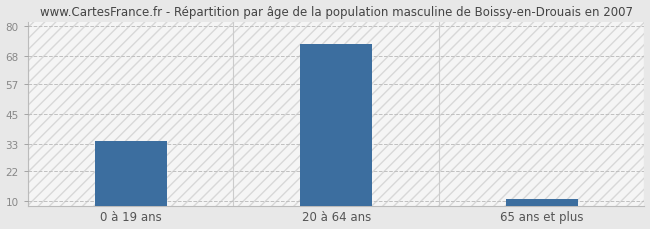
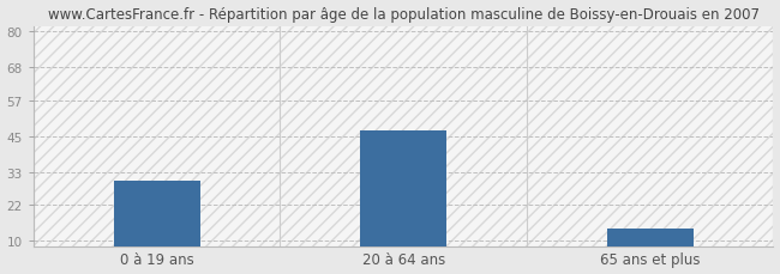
0 à 19 ans: 34 -> 30
20 à 64 ans: 73 -> 47
65 ans et plus: 11 -> 14
